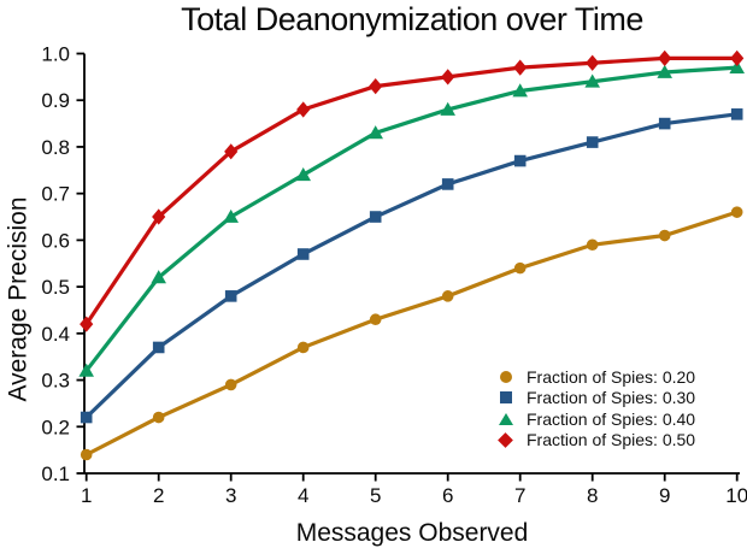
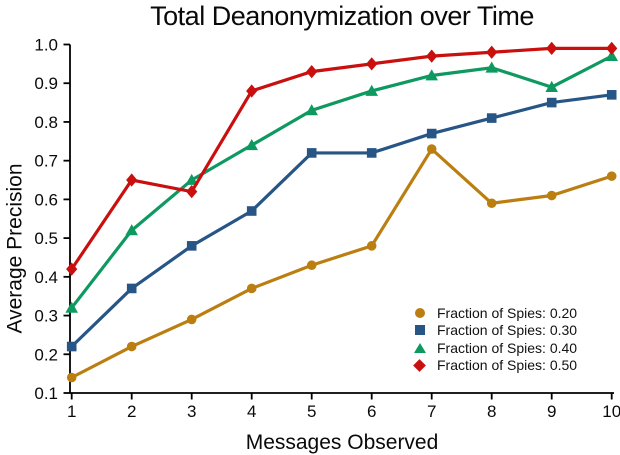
Fraction of Spies: 0.50/3: 0.79 -> 0.62
Fraction of Spies: 0.30/5: 0.65 -> 0.72
Fraction of Spies: 0.20/7: 0.54 -> 0.73
Fraction of Spies: 0.40/9: 0.96 -> 0.89
